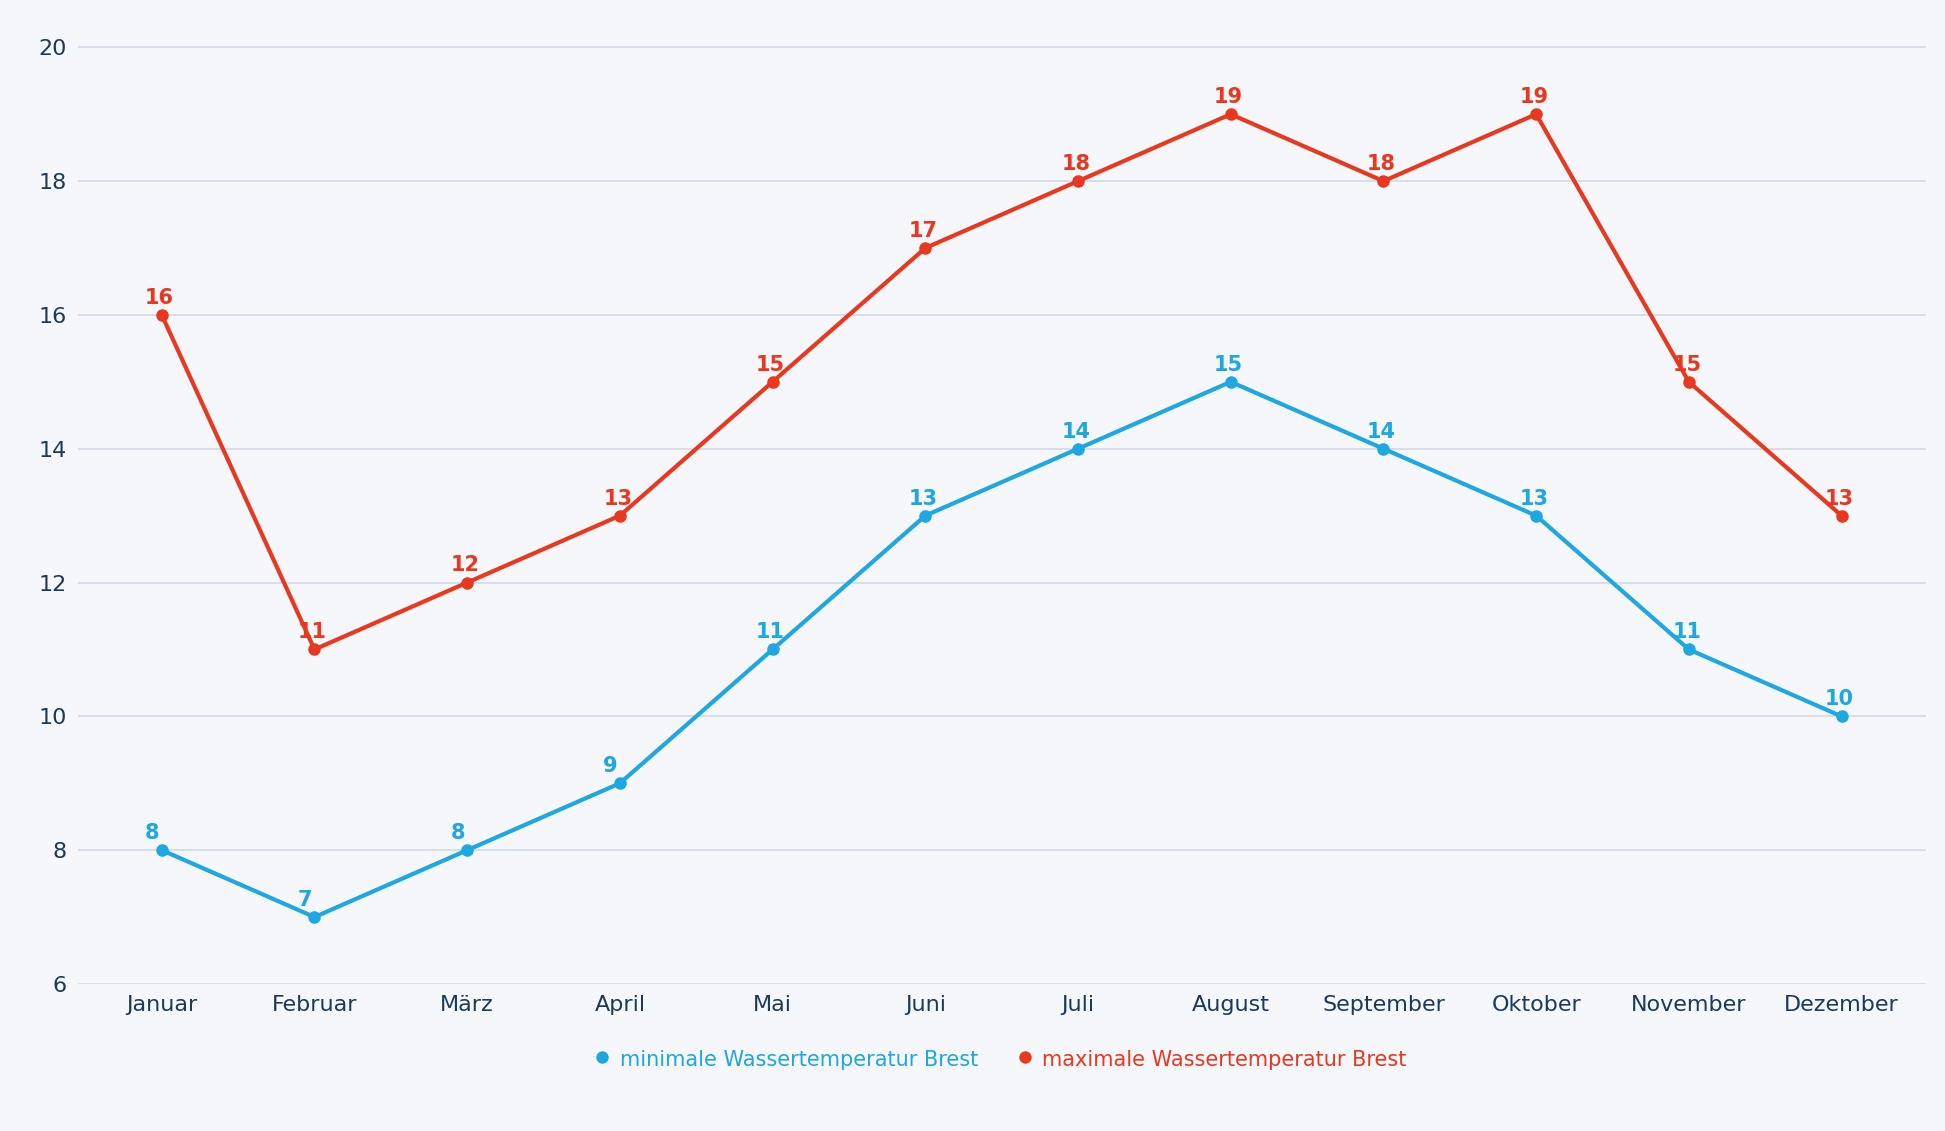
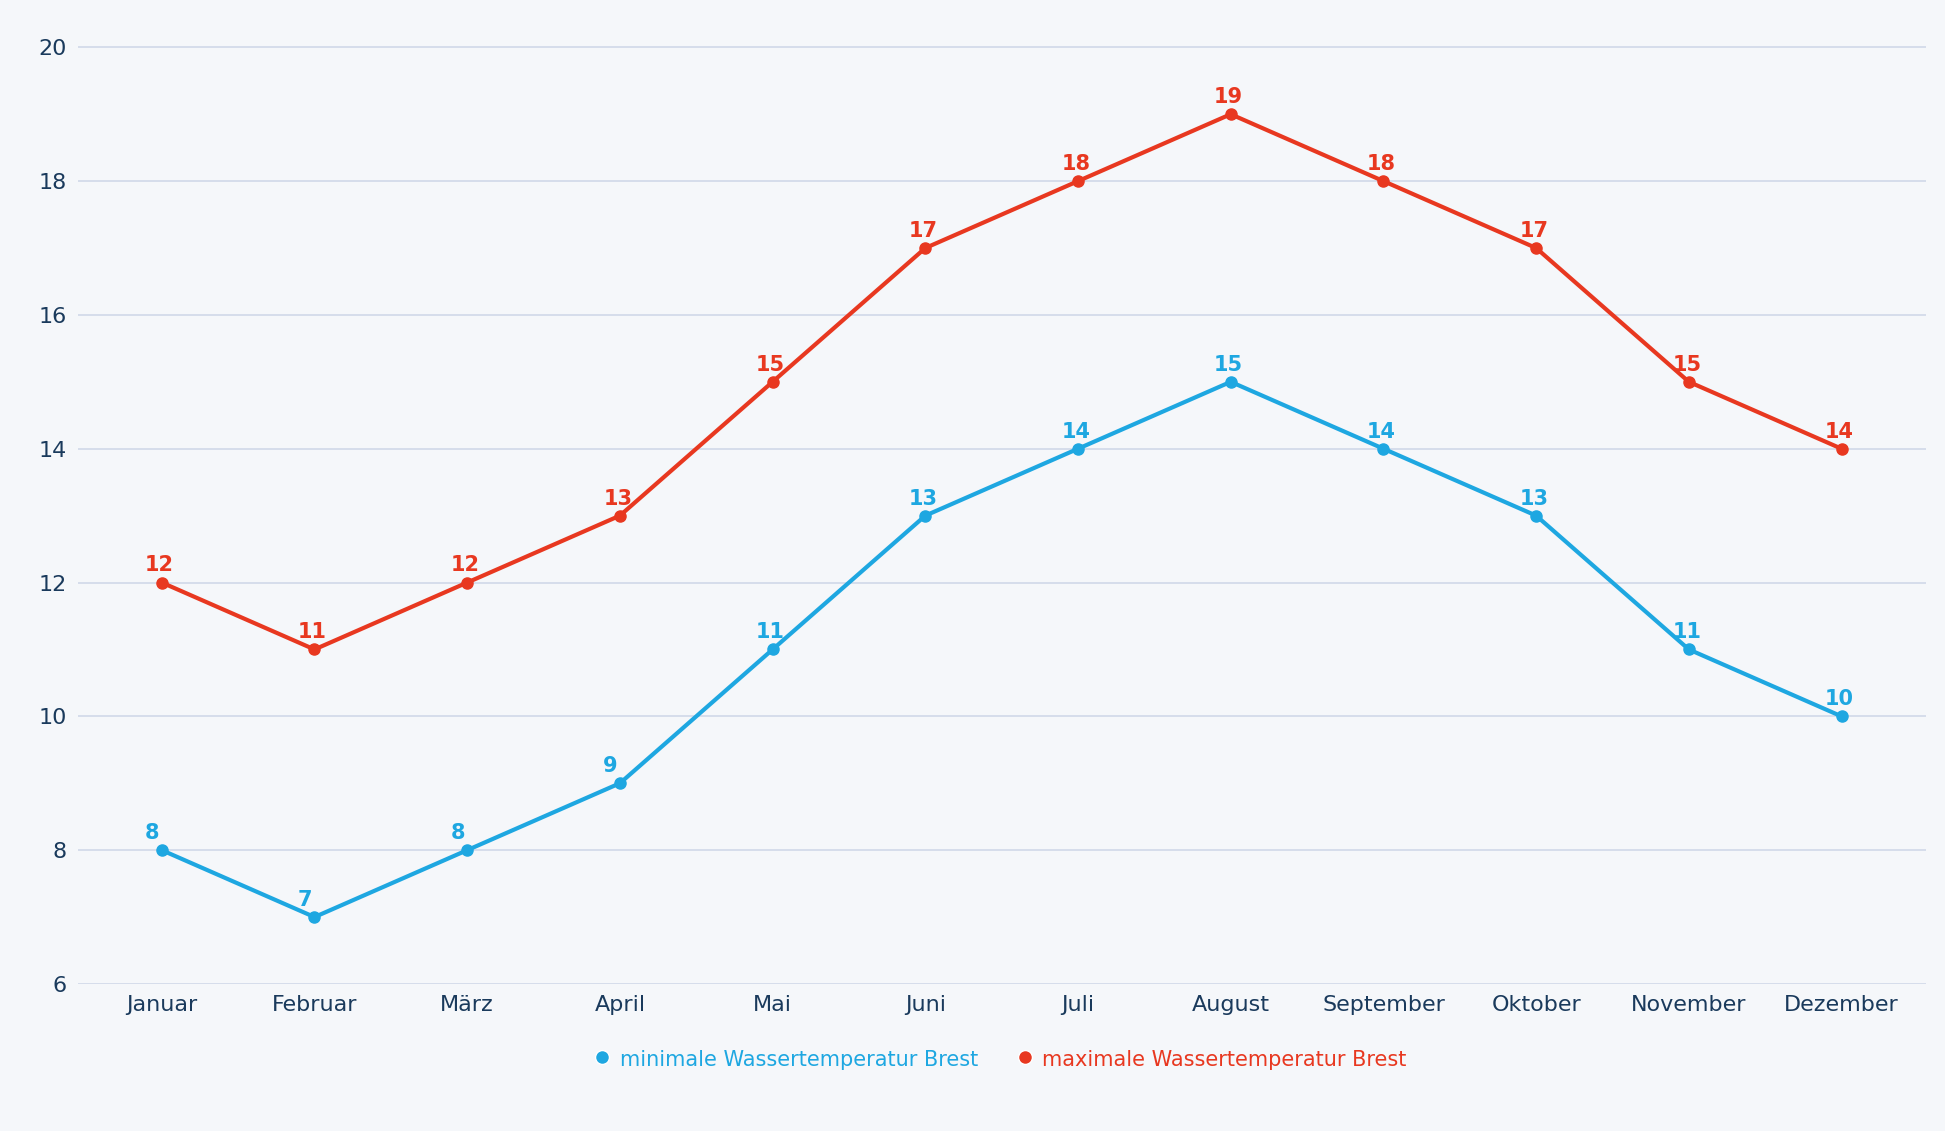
maximale Wassertemperatur Brest/Januar: 16 -> 12
maximale Wassertemperatur Brest/Oktober: 19 -> 17
maximale Wassertemperatur Brest/Dezember: 13 -> 14
